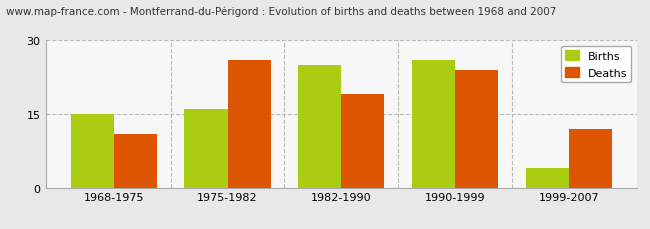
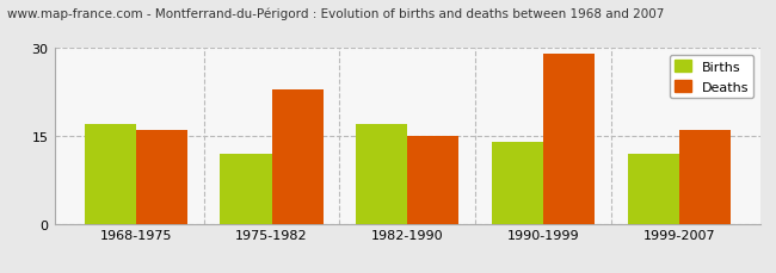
Births/1968-1975: 15 -> 17
Deaths/1968-1975: 11 -> 16
Births/1975-1982: 16 -> 12
Deaths/1975-1982: 26 -> 23
Births/1982-1990: 25 -> 17
Deaths/1982-1990: 19 -> 15
Births/1990-1999: 26 -> 14
Deaths/1990-1999: 24 -> 29
Births/1999-2007: 4 -> 12
Deaths/1999-2007: 12 -> 16
